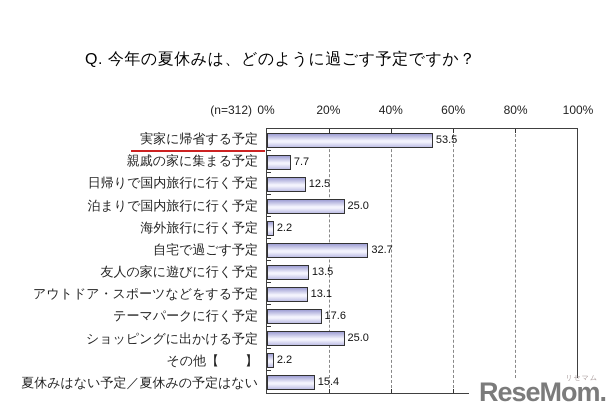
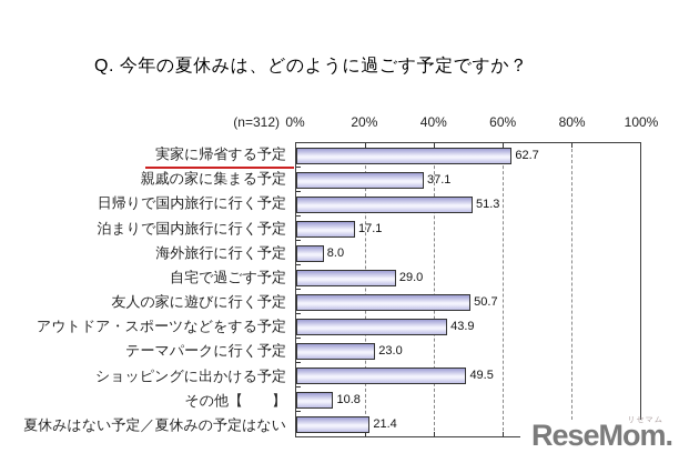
実家に帰省する予定: 53.5 -> 62.7
親戚の家に集まる予定: 7.7 -> 37.1
日帰りで国内旅行に行く予定: 12.5 -> 51.3
泊まりで国内旅行に行く予定: 25.0 -> 17.1
海外旅行に行く予定: 2.2 -> 8.0
自宅で過ごす予定: 32.7 -> 29.0
友人の家に遊びに行く予定: 13.5 -> 50.7
アウトドア・スポーツなどをする予定: 13.1 -> 43.9
テーマパークに行く予定: 17.6 -> 23.0
ショッピングに出かける予定: 25.0 -> 49.5
その他【 】: 2.2 -> 10.8
夏休みはない予定／夏休みの予定はない: 15.4 -> 21.4
